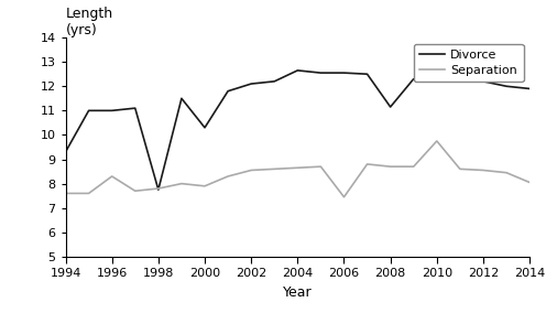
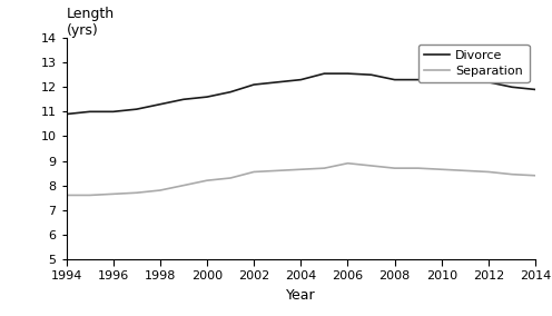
Divorce/1994: 9.30 -> 10.90
Separation/1996: 8.30 -> 7.65
Divorce/1998: 7.75 -> 11.30
Divorce/2000: 10.30 -> 11.60
Separation/2000: 7.90 -> 8.20
Divorce/2004: 12.65 -> 12.30
Separation/2006: 7.45 -> 8.90
Divorce/2008: 11.15 -> 12.30
Separation/2010: 9.75 -> 8.65
Separation/2014: 8.05 -> 8.40
